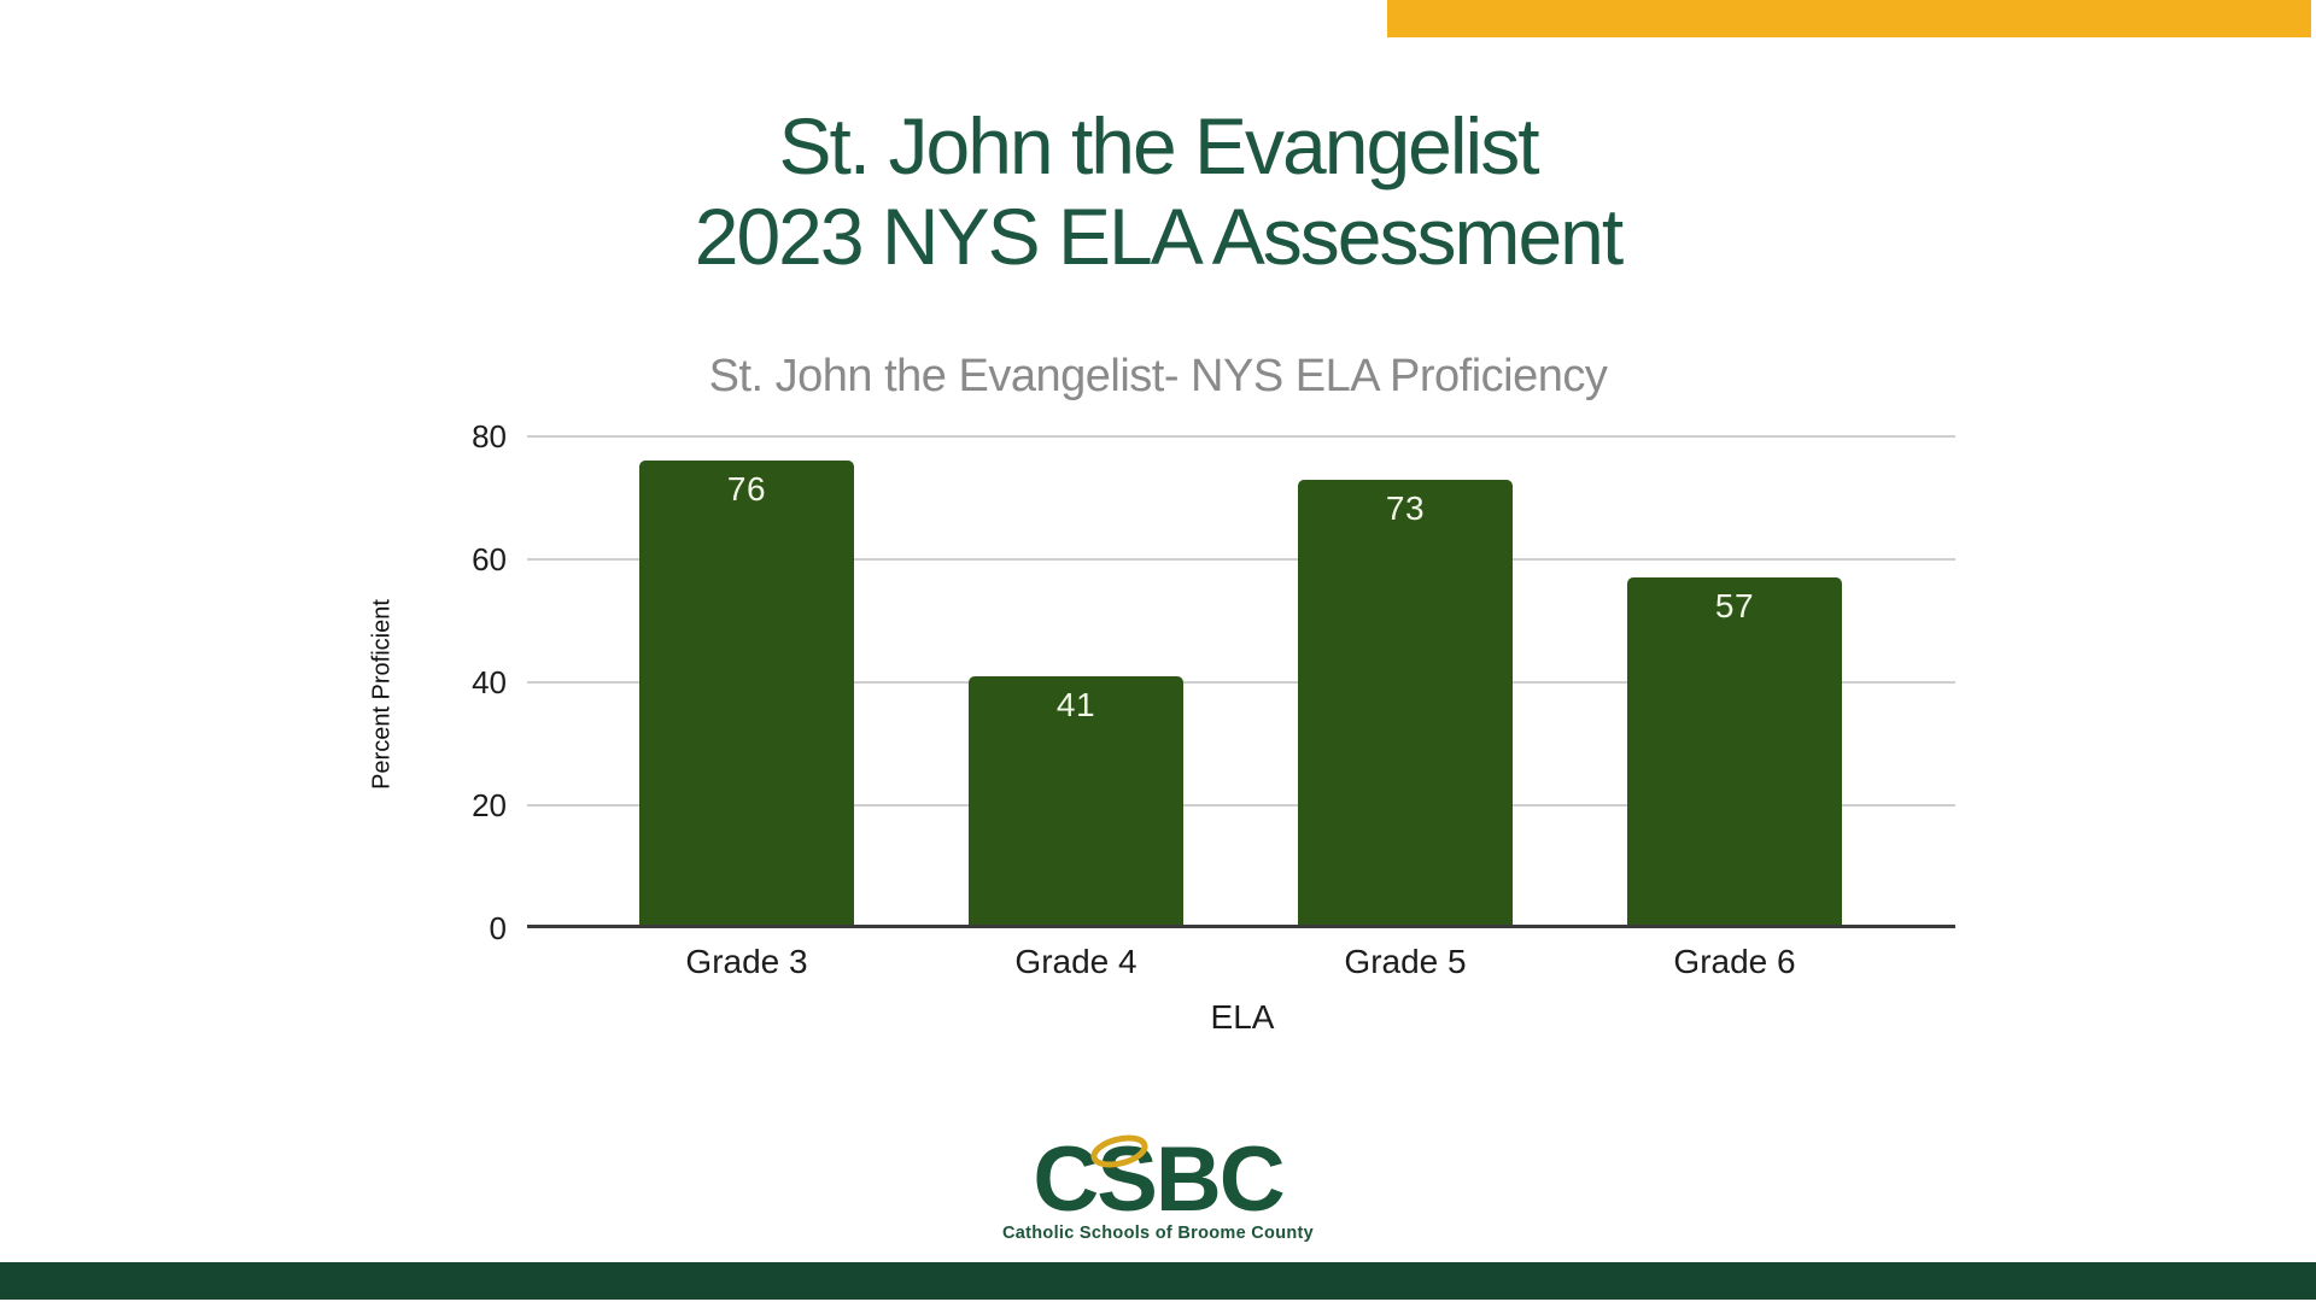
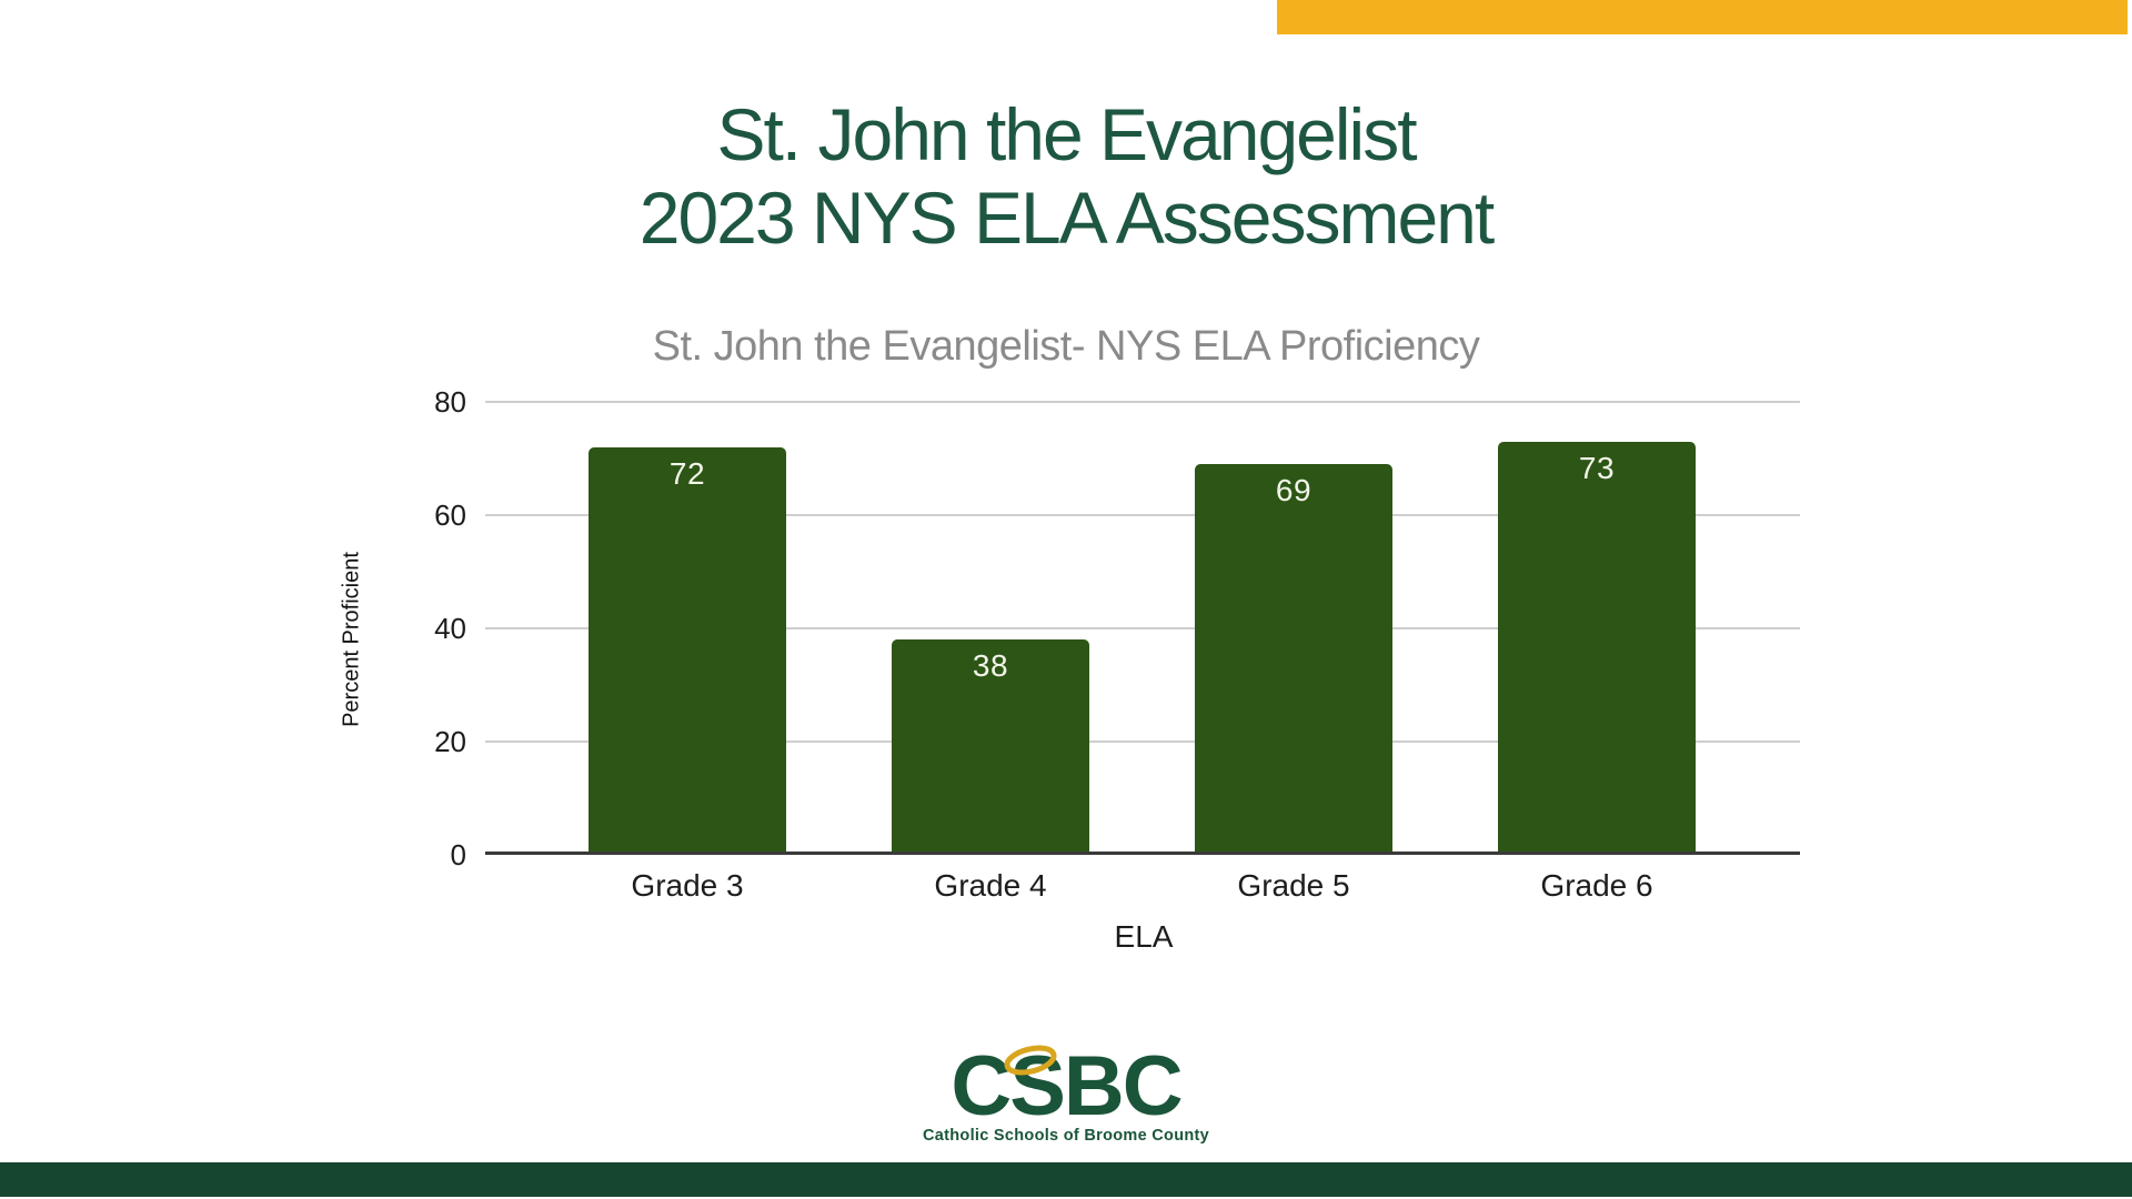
Grade 3: 76 -> 72
Grade 4: 41 -> 38
Grade 5: 73 -> 69
Grade 6: 57 -> 73
